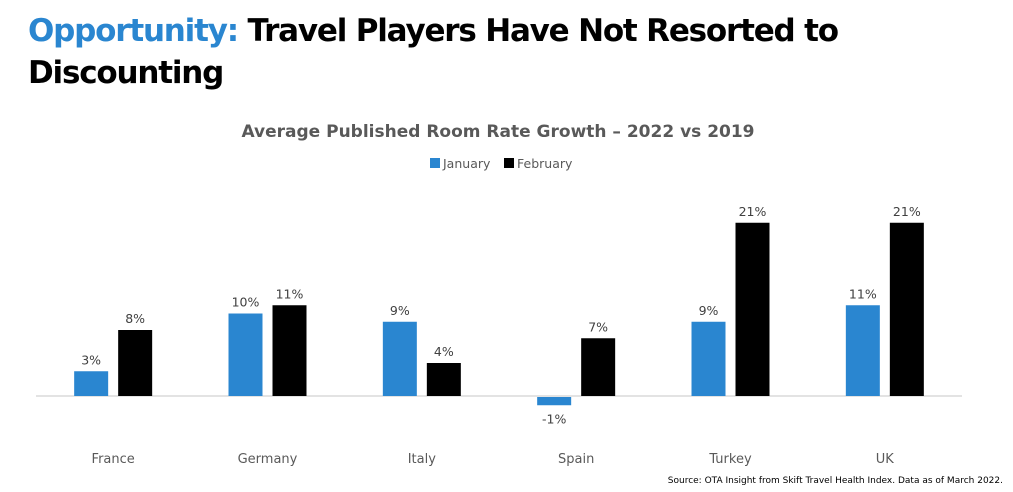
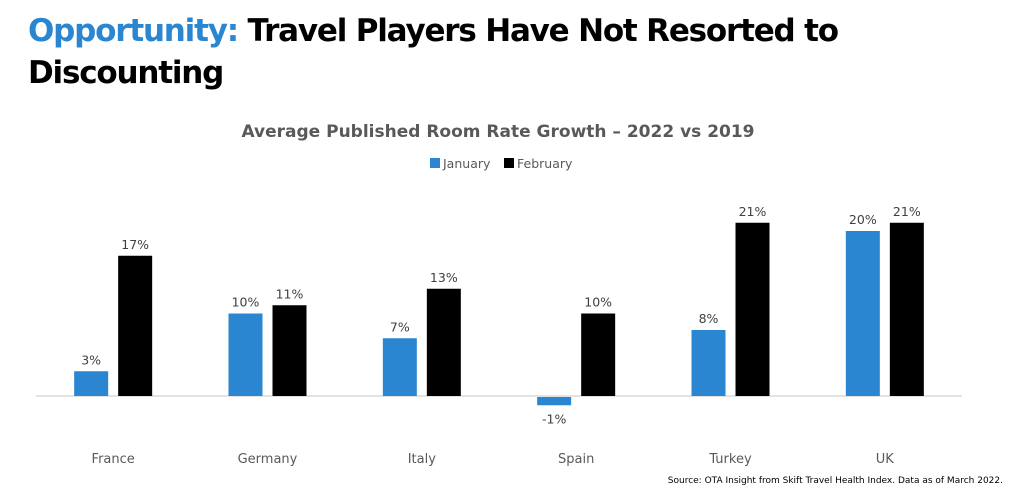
February/France: 8% -> 17%
January/Italy: 9% -> 7%
February/Italy: 4% -> 13%
February/Spain: 7% -> 10%
January/Turkey: 9% -> 8%
January/UK: 11% -> 20%
